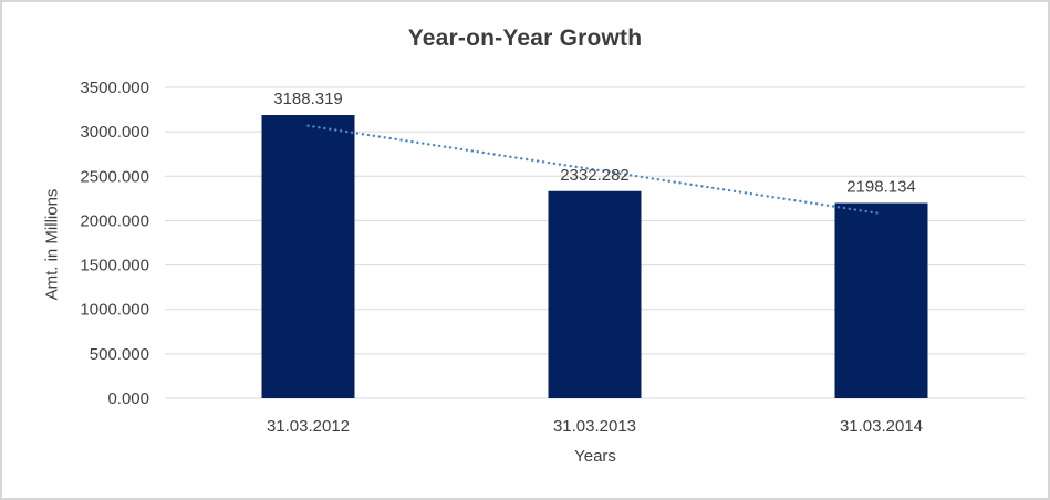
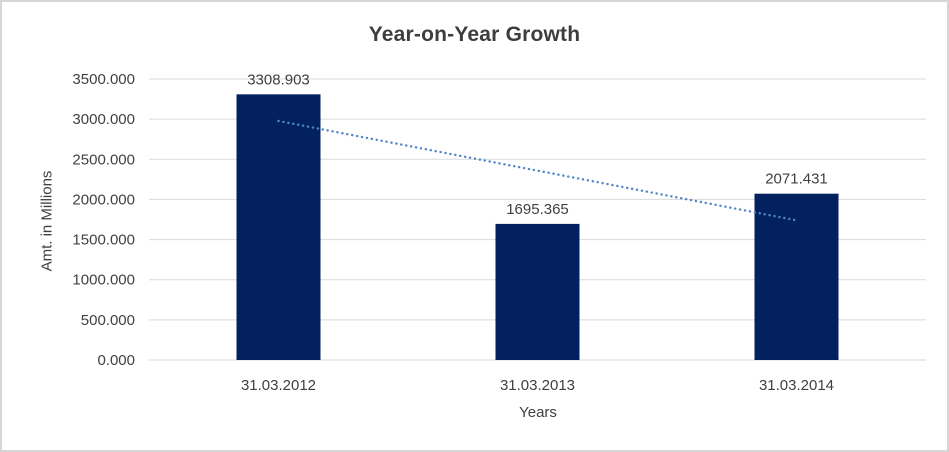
31.03.2012: 3188.319 -> 3308.903
31.03.2013: 2332.282 -> 1695.365
31.03.2014: 2198.134 -> 2071.431
